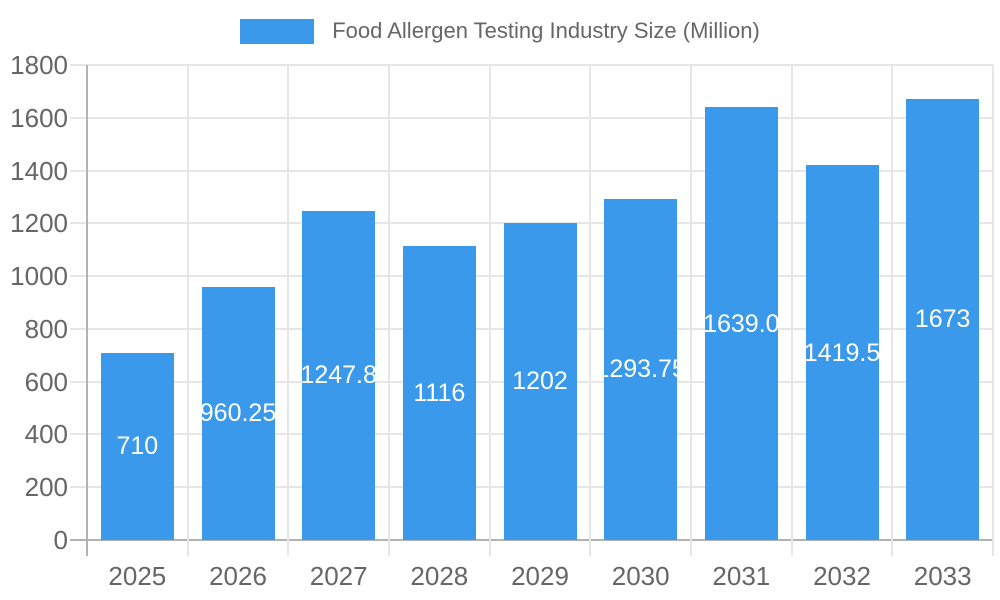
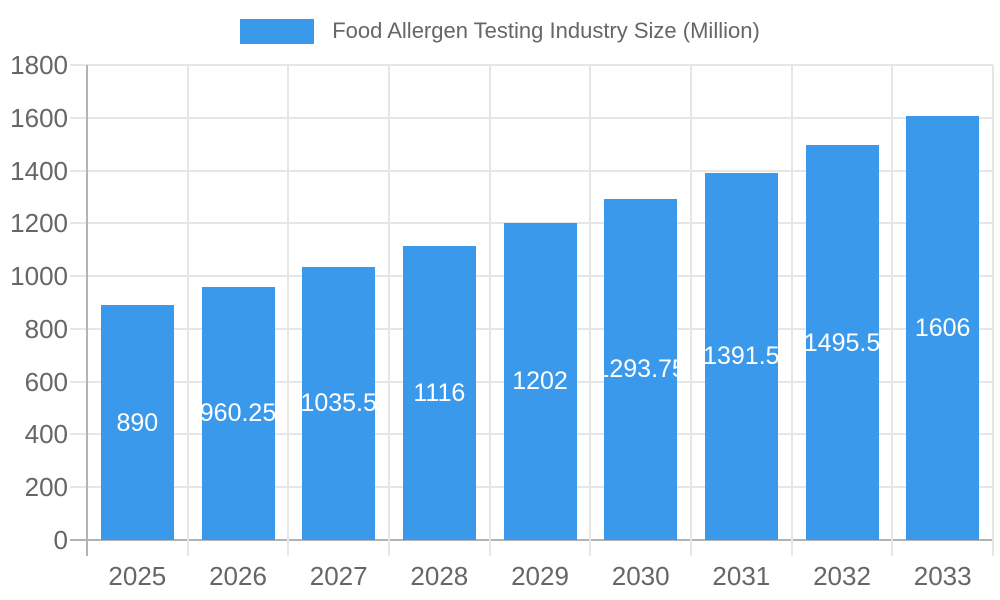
2025: 710 -> 890
2027: 1247.8 -> 1035.5
2031: 1639.0 -> 1391.5
2032: 1419.5 -> 1495.5
2033: 1673 -> 1606
